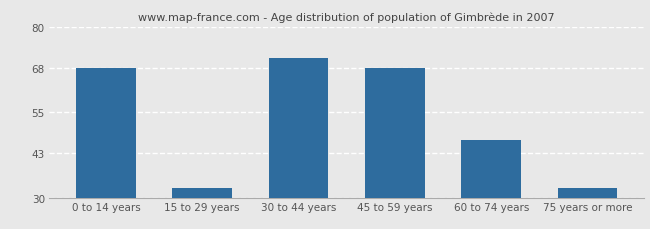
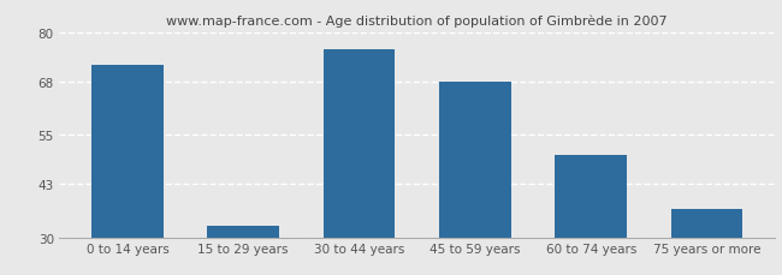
0 to 14 years: 68 -> 72
30 to 44 years: 71 -> 76
60 to 74 years: 47 -> 50
75 years or more: 33 -> 37
